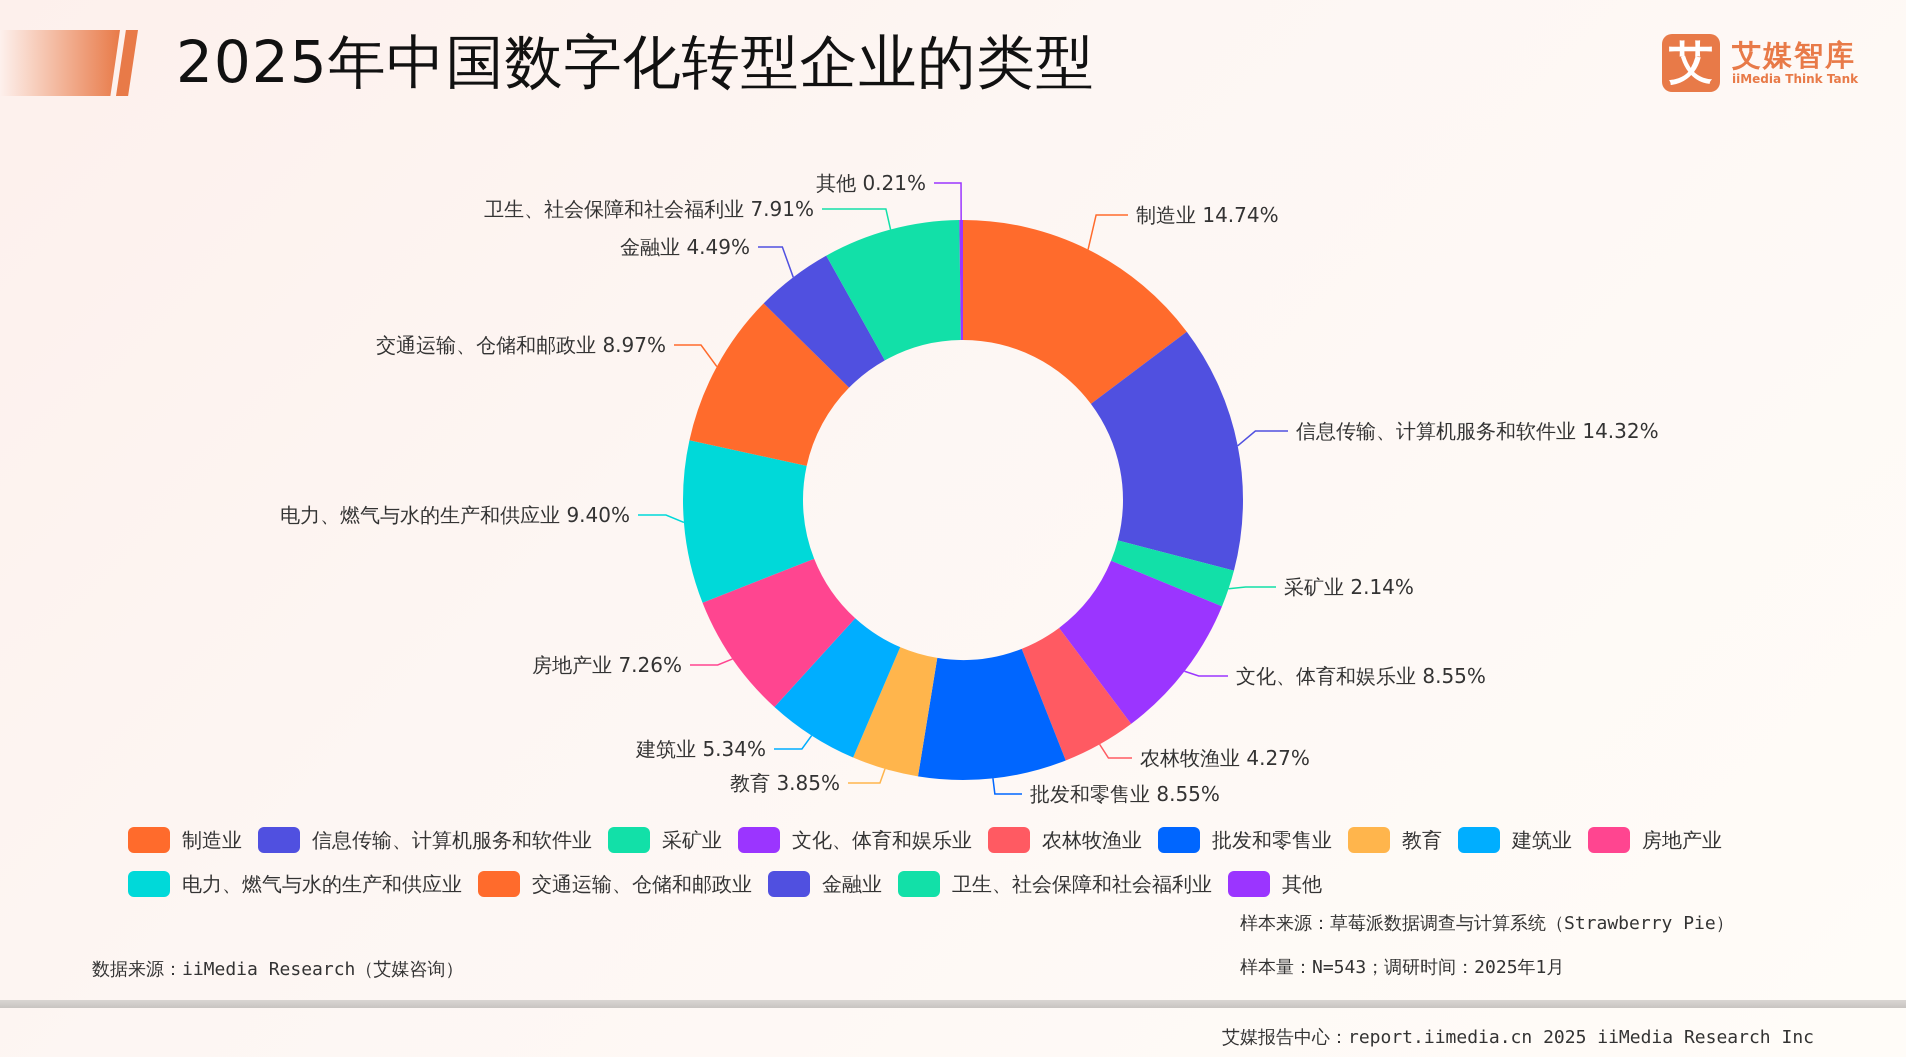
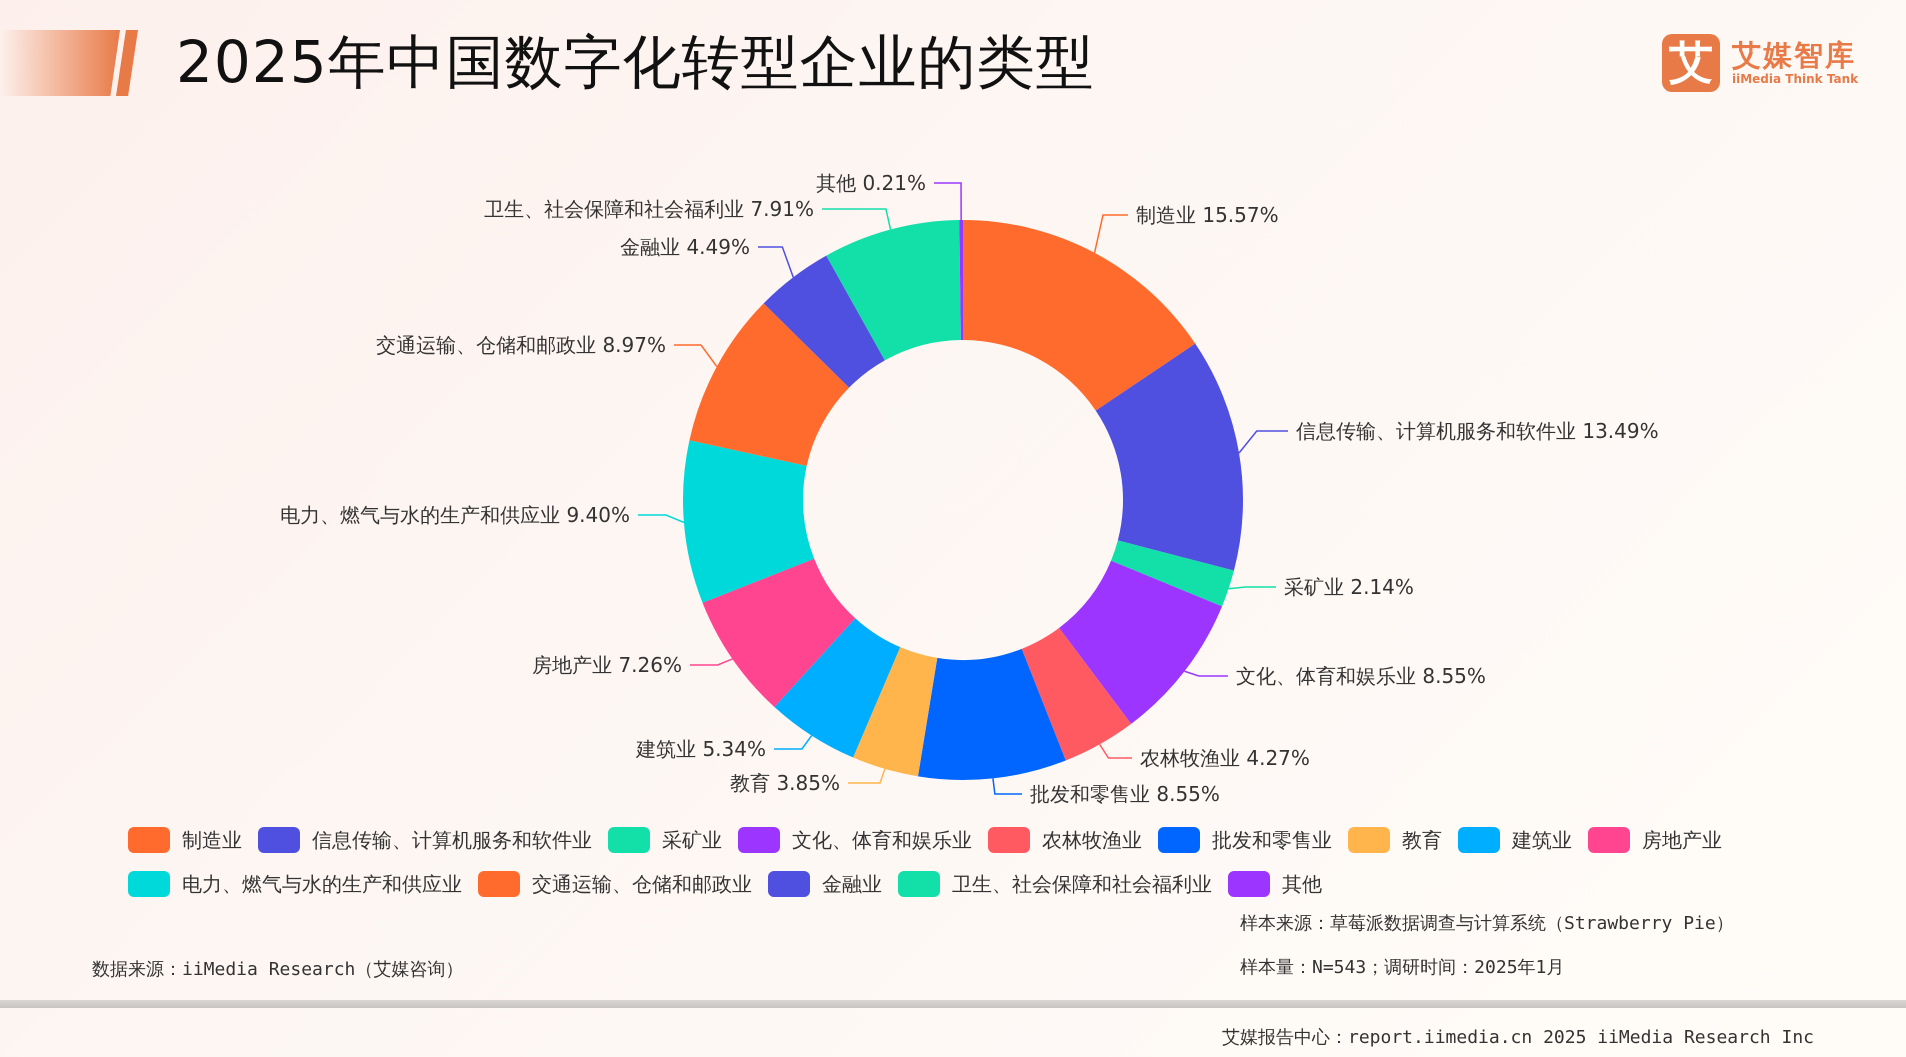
制造业: 14.74% -> 15.57%
信息传输、计算机服务和软件业: 14.32% -> 13.49%
